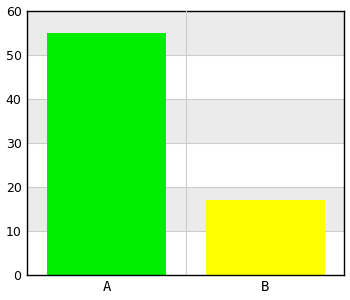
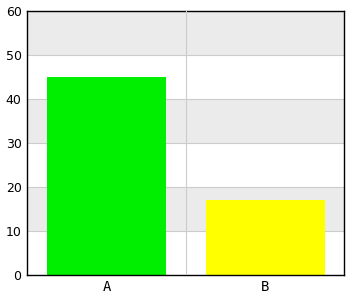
A: 55 -> 45
